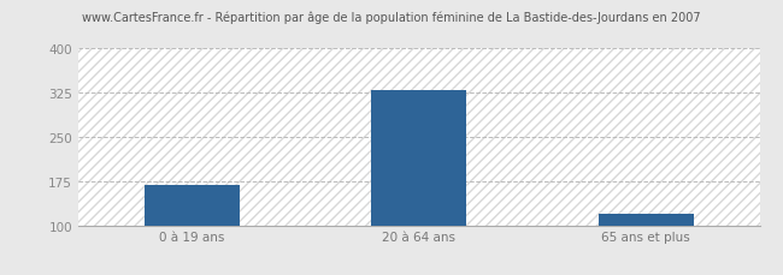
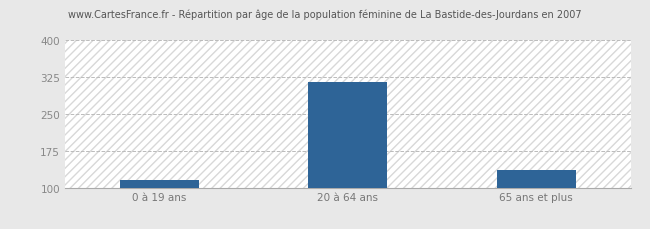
0 à 19 ans: 168 -> 115
20 à 64 ans: 329 -> 315
65 ans et plus: 120 -> 135
